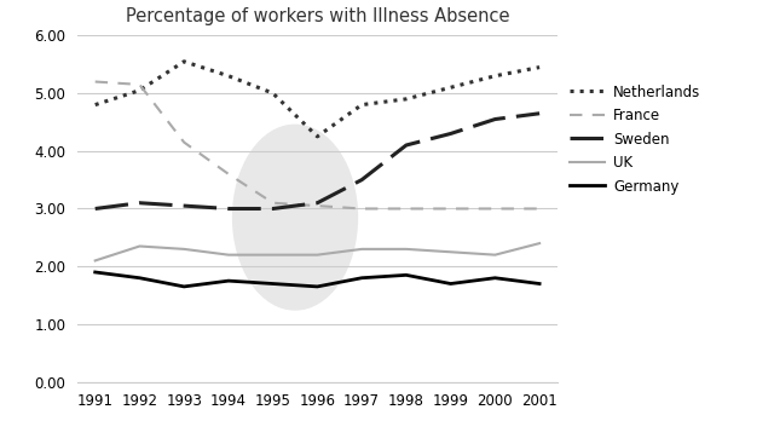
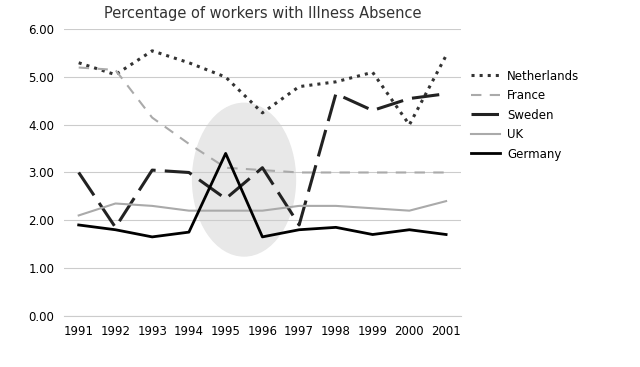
Netherlands/1991: 4.80 -> 5.30
Sweden/1992: 3.10 -> 1.85
Sweden/1995: 3.00 -> 2.45
Germany/1995: 1.70 -> 3.40
Sweden/1997: 3.50 -> 1.90
Sweden/1998: 4.10 -> 4.65
Netherlands/2000: 5.30 -> 4.00
